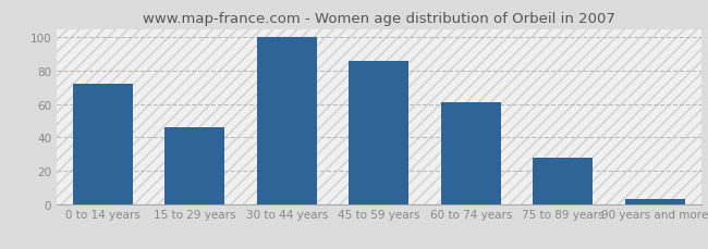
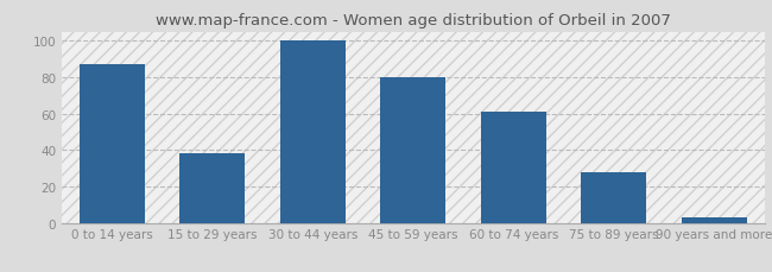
0 to 14 years: 72 -> 87
15 to 29 years: 46 -> 38
45 to 59 years: 86 -> 80
